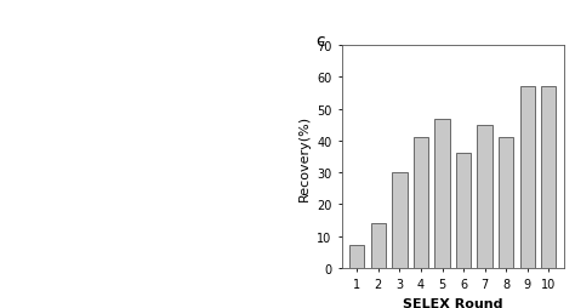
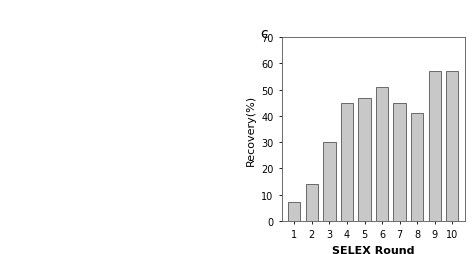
4: 41 -> 45
6: 36 -> 51
